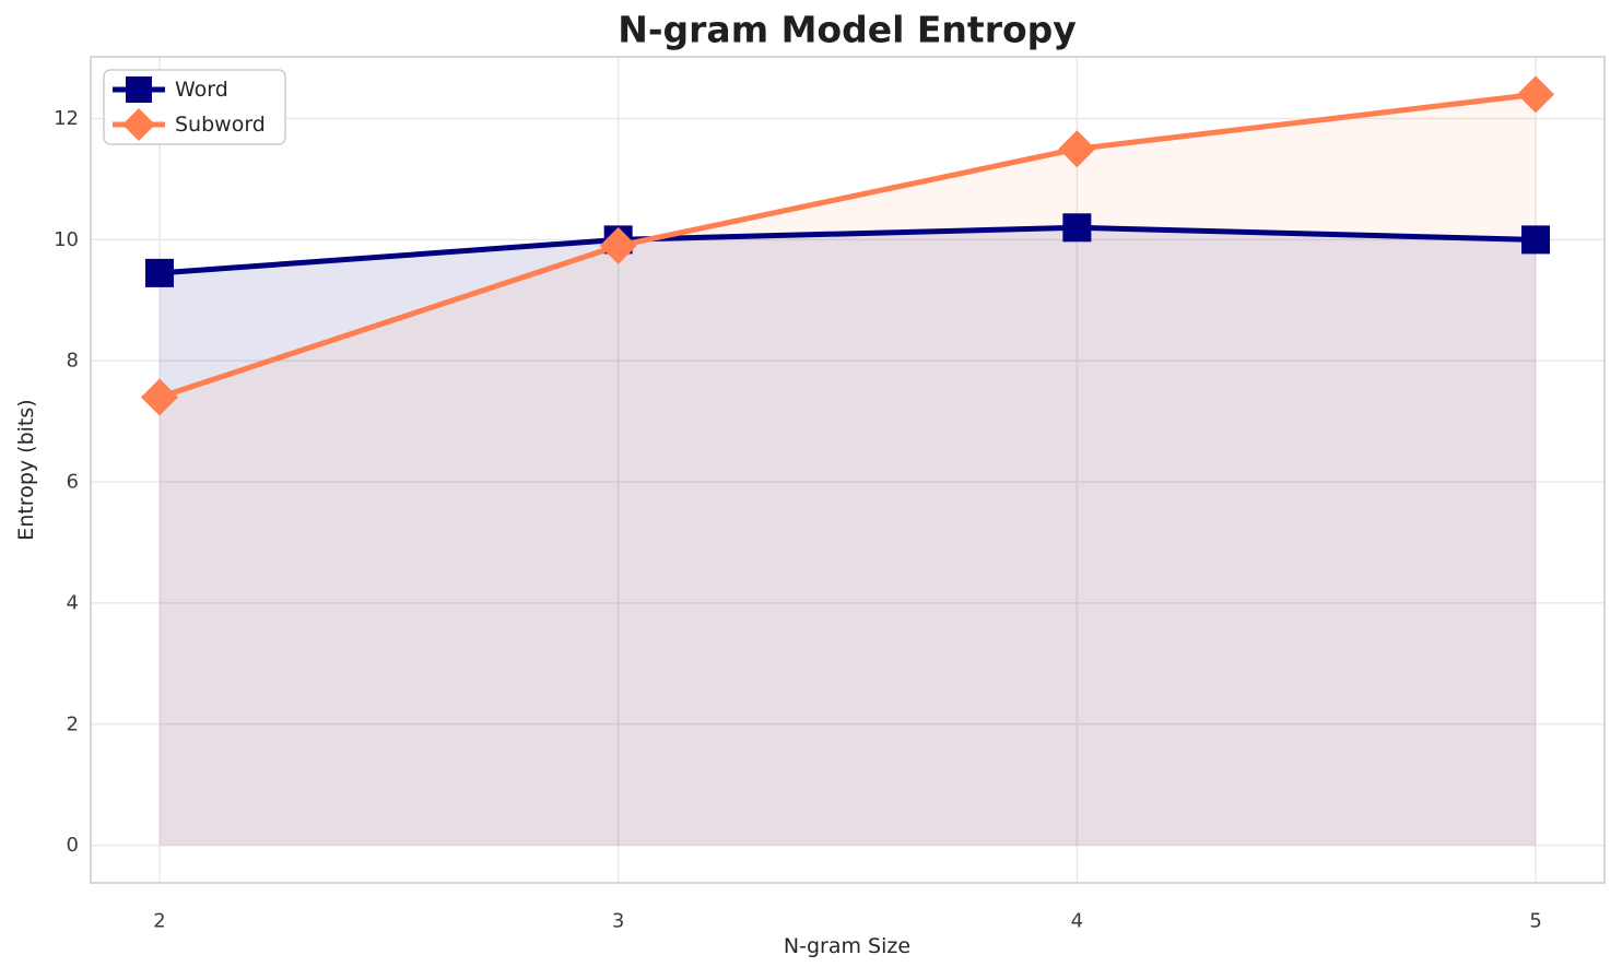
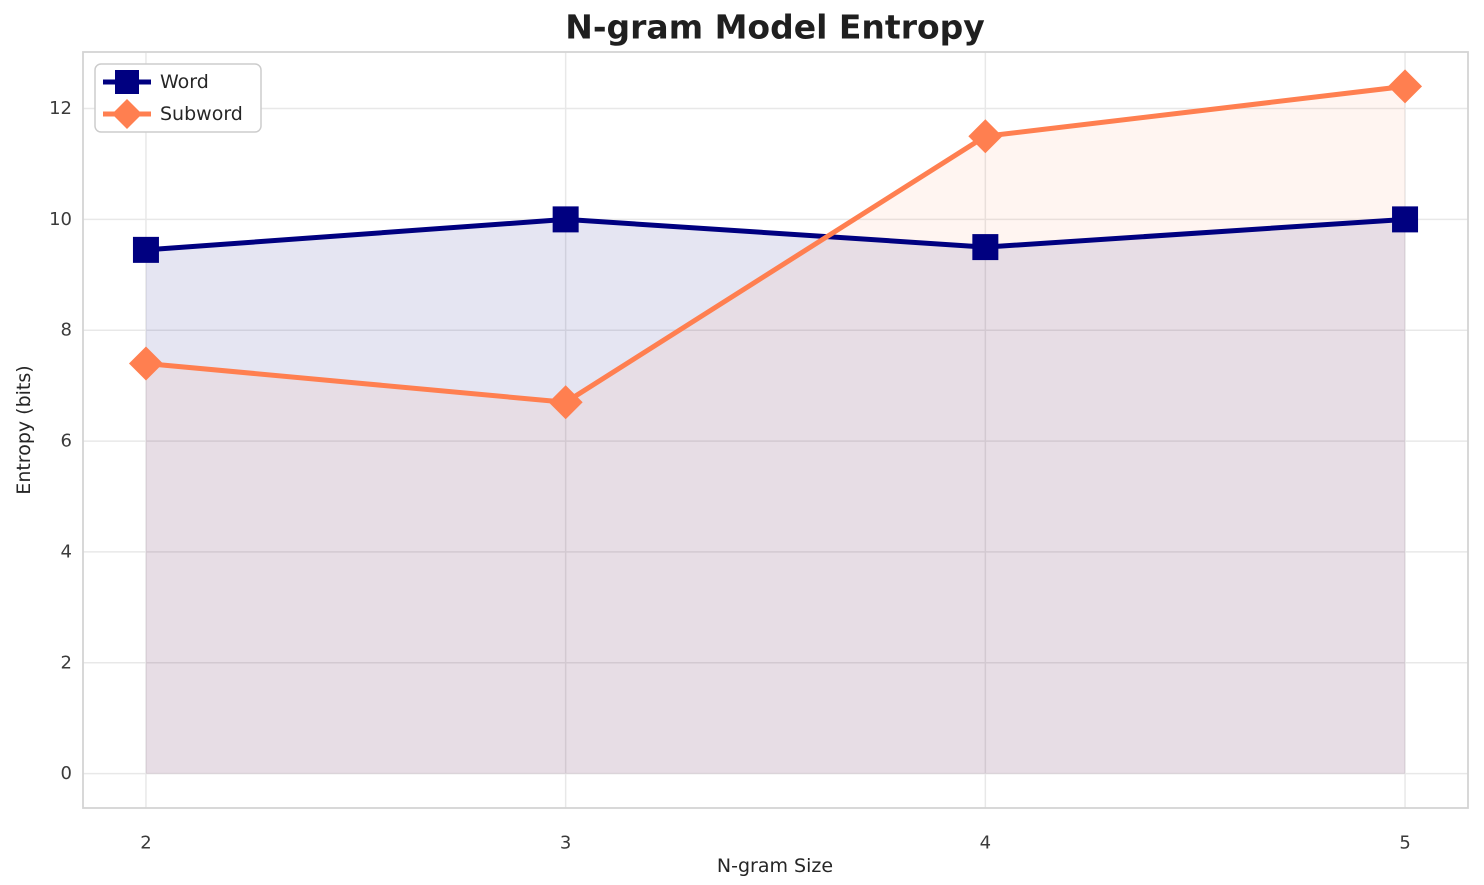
Subword/3: 9.9 -> 6.7
Word/4: 10.2 -> 9.5
